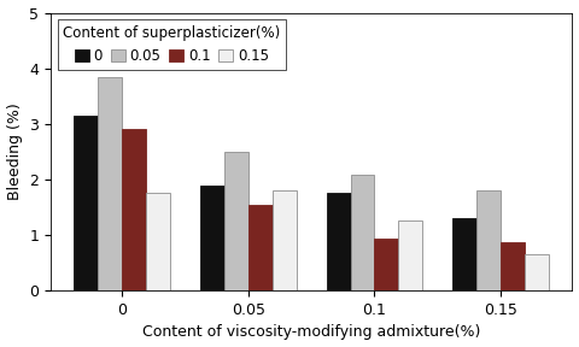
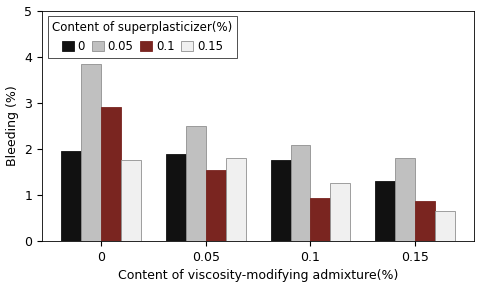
0/0: 3.15 -> 1.95
